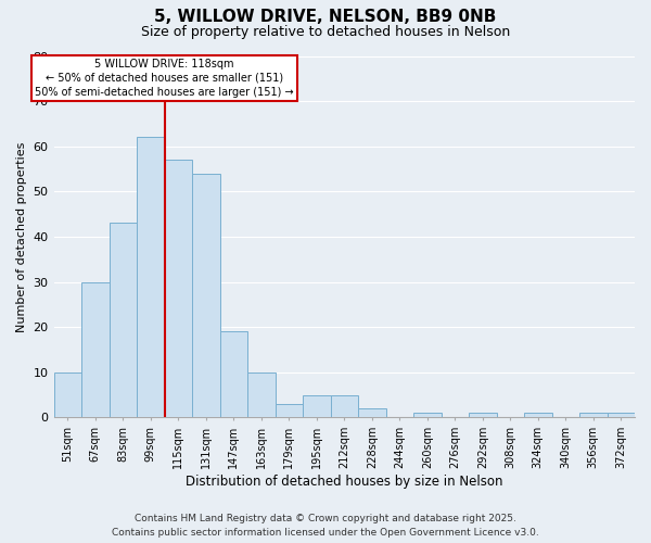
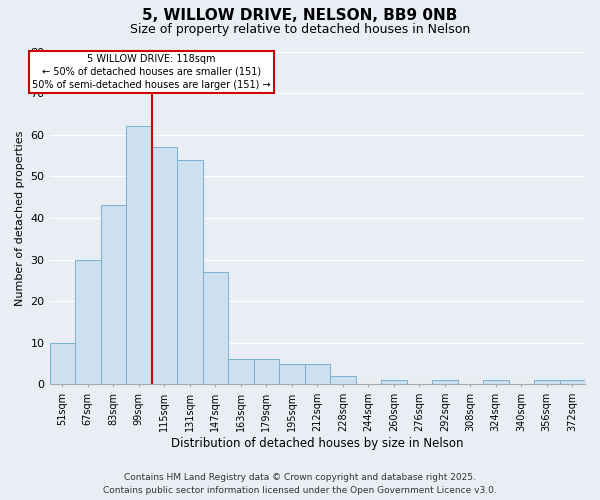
147sqm: 19 -> 27
163sqm: 10 -> 6
179sqm: 3 -> 6
